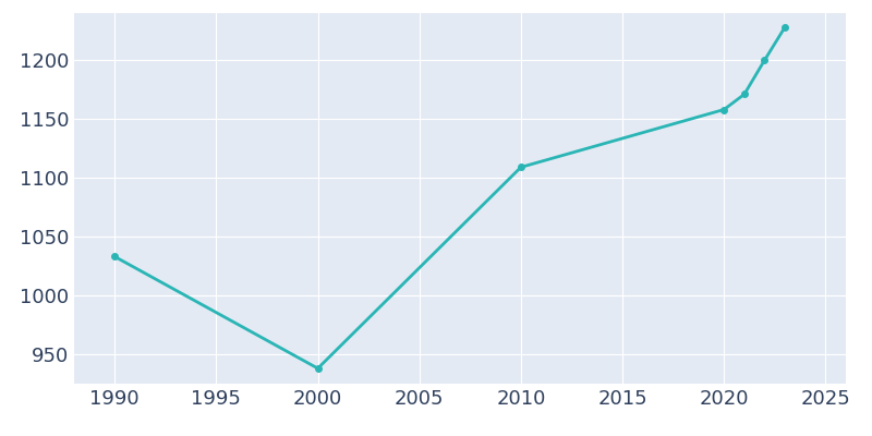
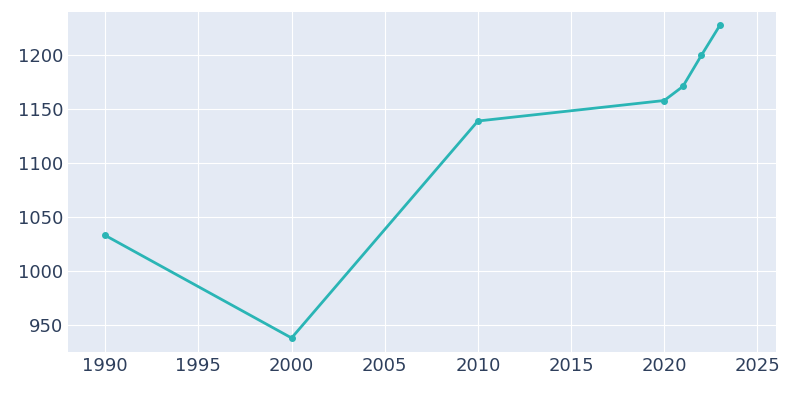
2010: 1109 -> 1139
